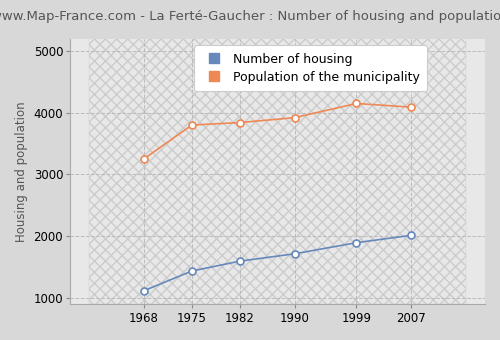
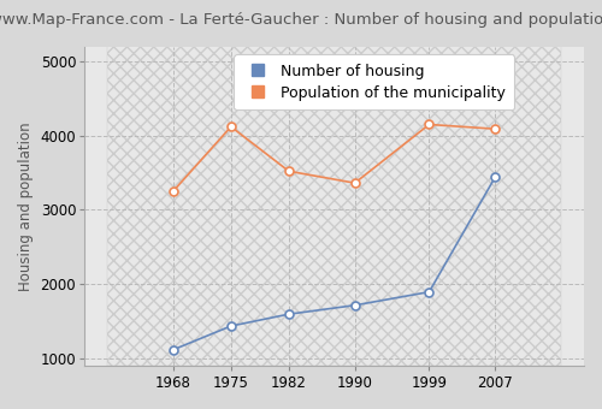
Population of the municipality/1975: 3800 -> 4120
Population of the municipality/1982: 3840 -> 3520
Population of the municipality/1990: 3920 -> 3360
Number of housing/2007: 2010 -> 3440
